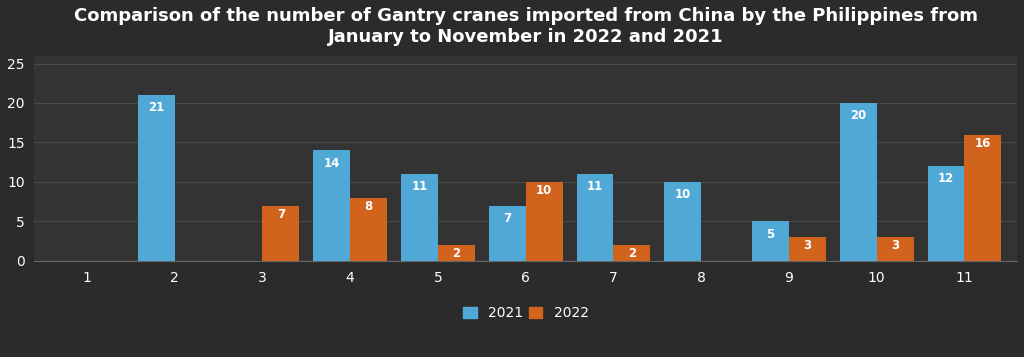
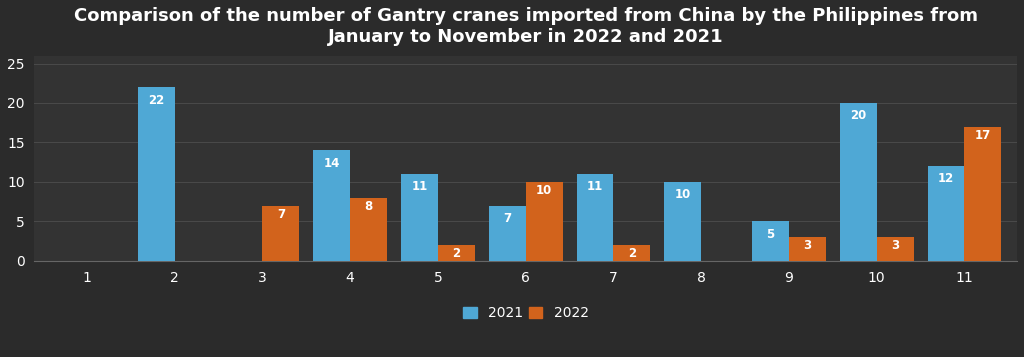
2021/2: 21 -> 22
2022/11: 16 -> 17
